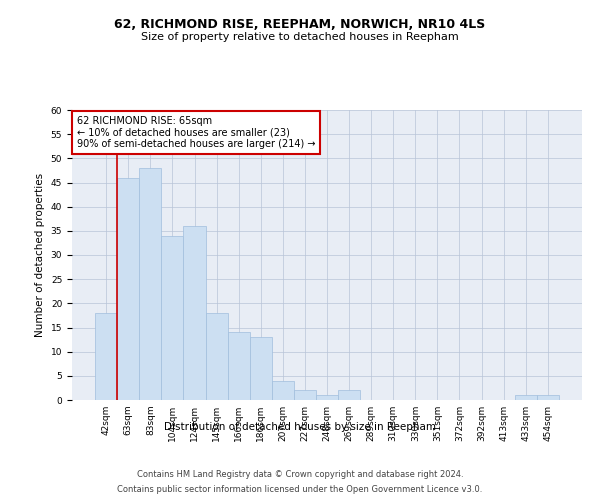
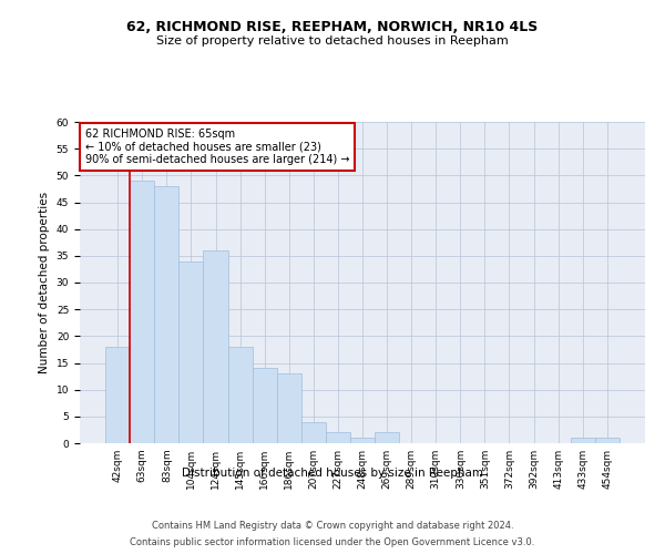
63sqm: 46 -> 49
